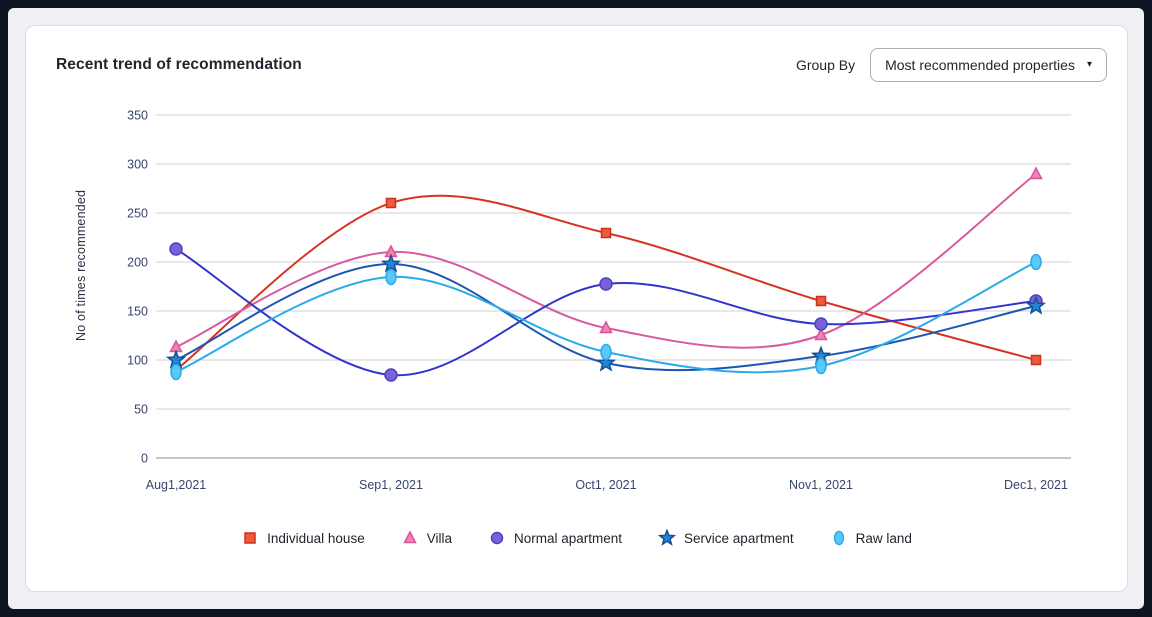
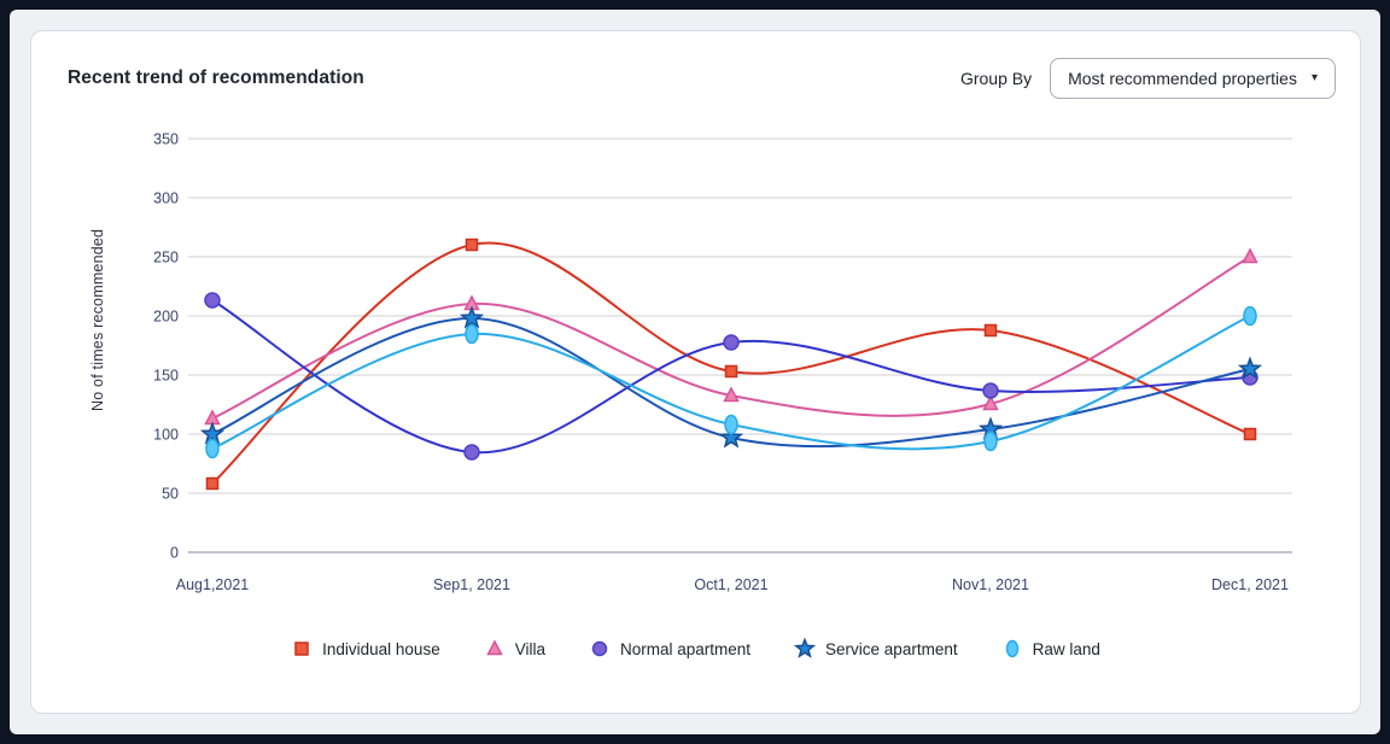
Individual house/Aug1,2021: 90 -> 60
Individual house/Oct1, 2021: 230 -> 150
Individual house/Nov1, 2021: 160 -> 190
Villa/Dec1, 2021: 290 -> 250
Normal apartment/Dec1, 2021: 160 -> 150
